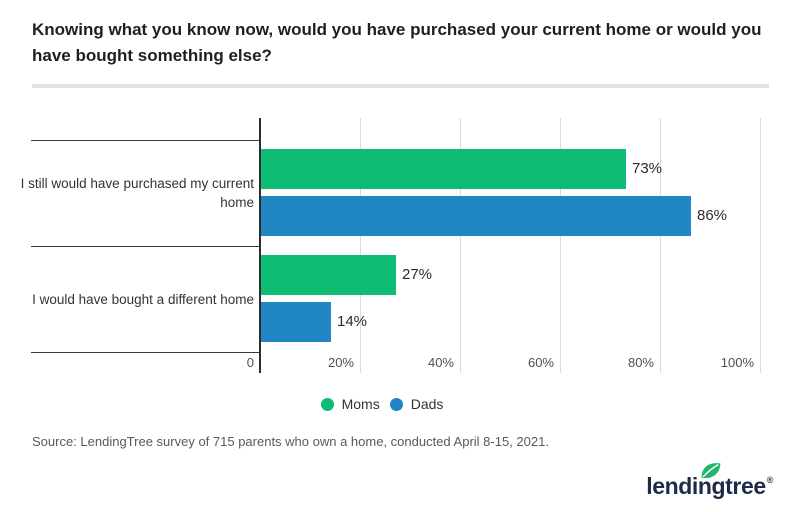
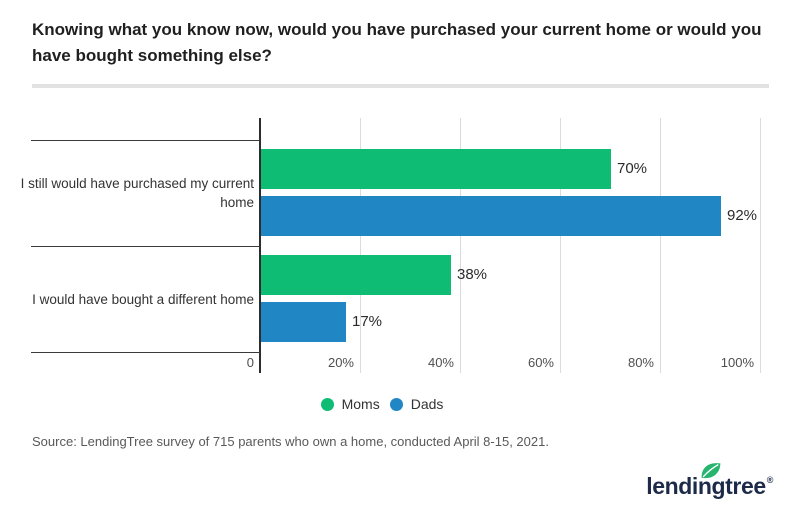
Moms/I still would have purchased my current home: 73% -> 70%
Dads/I still would have purchased my current home: 86% -> 92%
Moms/I would have bought a different home: 27% -> 38%
Dads/I would have bought a different home: 14% -> 17%
